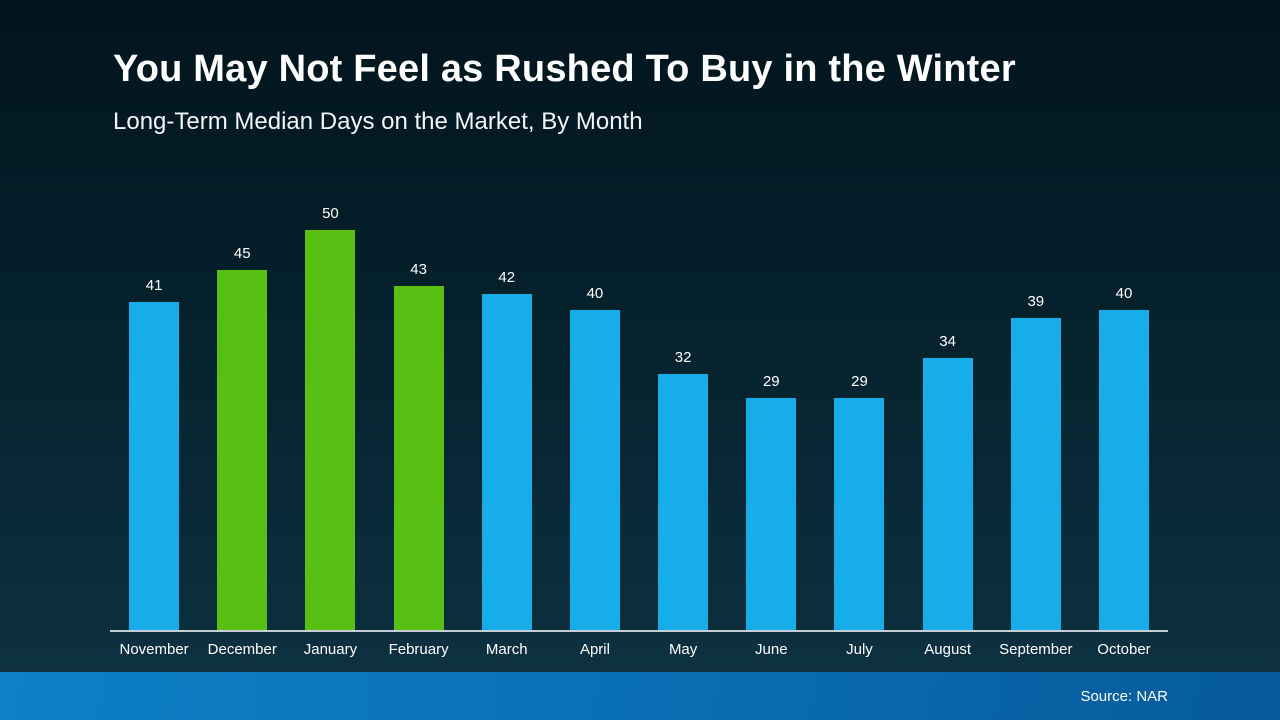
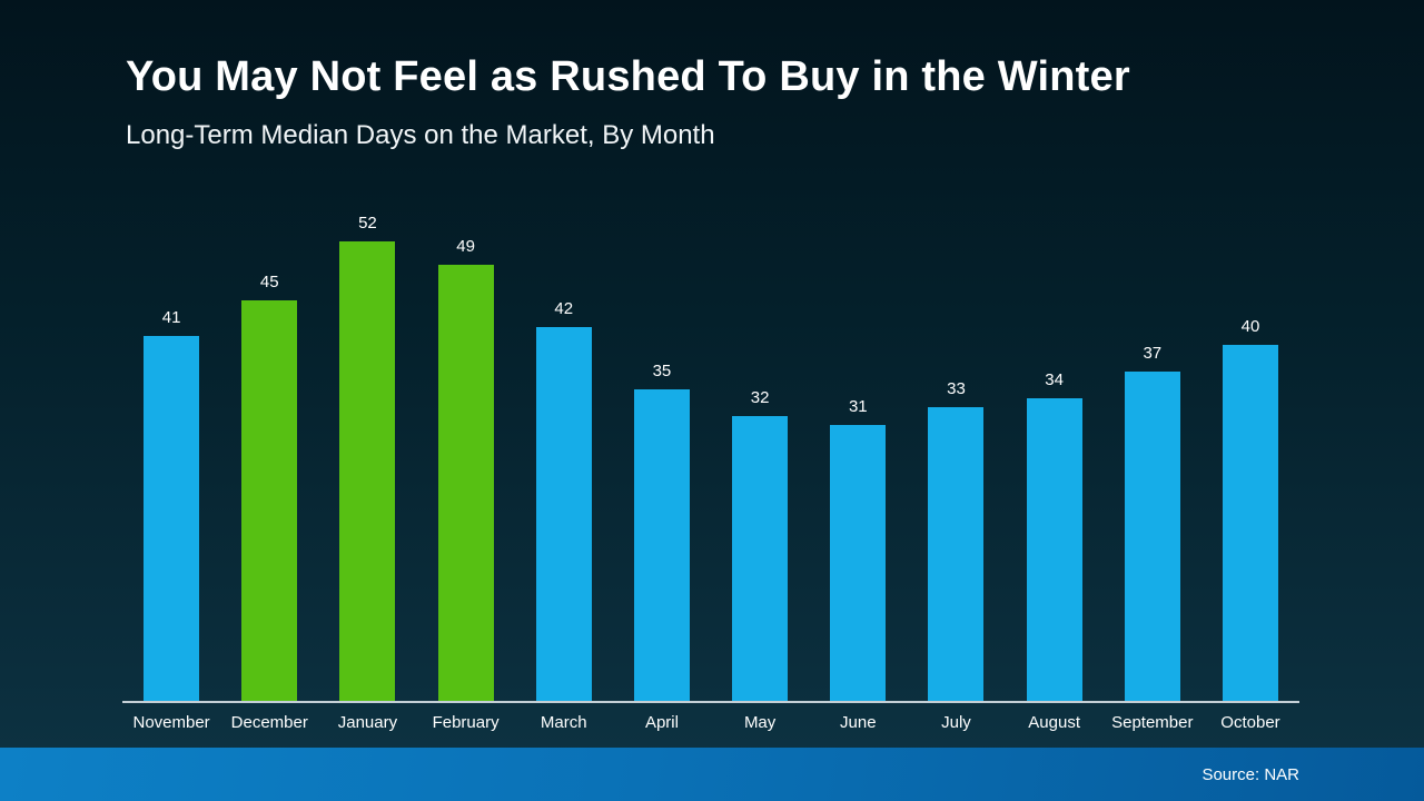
January: 50 -> 52
February: 43 -> 49
April: 40 -> 35
June: 29 -> 31
July: 29 -> 33
September: 39 -> 37
